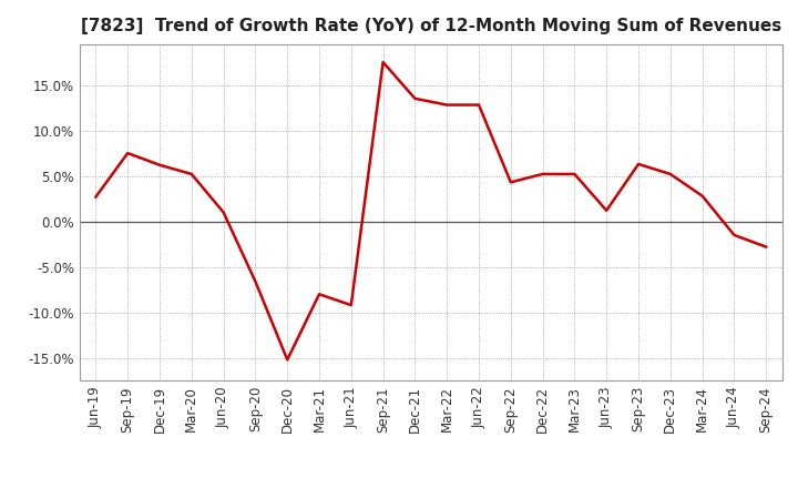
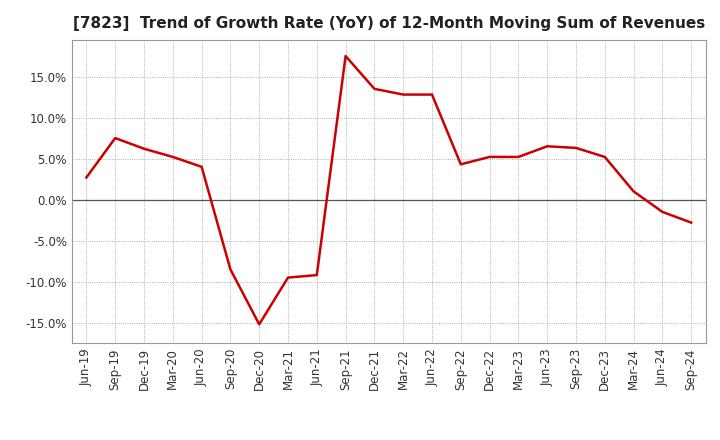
Jun-20: 1.0% -> 4.0%
Sep-20: -6.6% -> -8.5%
Mar-21: -8.0% -> -9.5%
Jun-23: 1.2% -> 6.5%
Mar-24: 2.8% -> 1.0%
